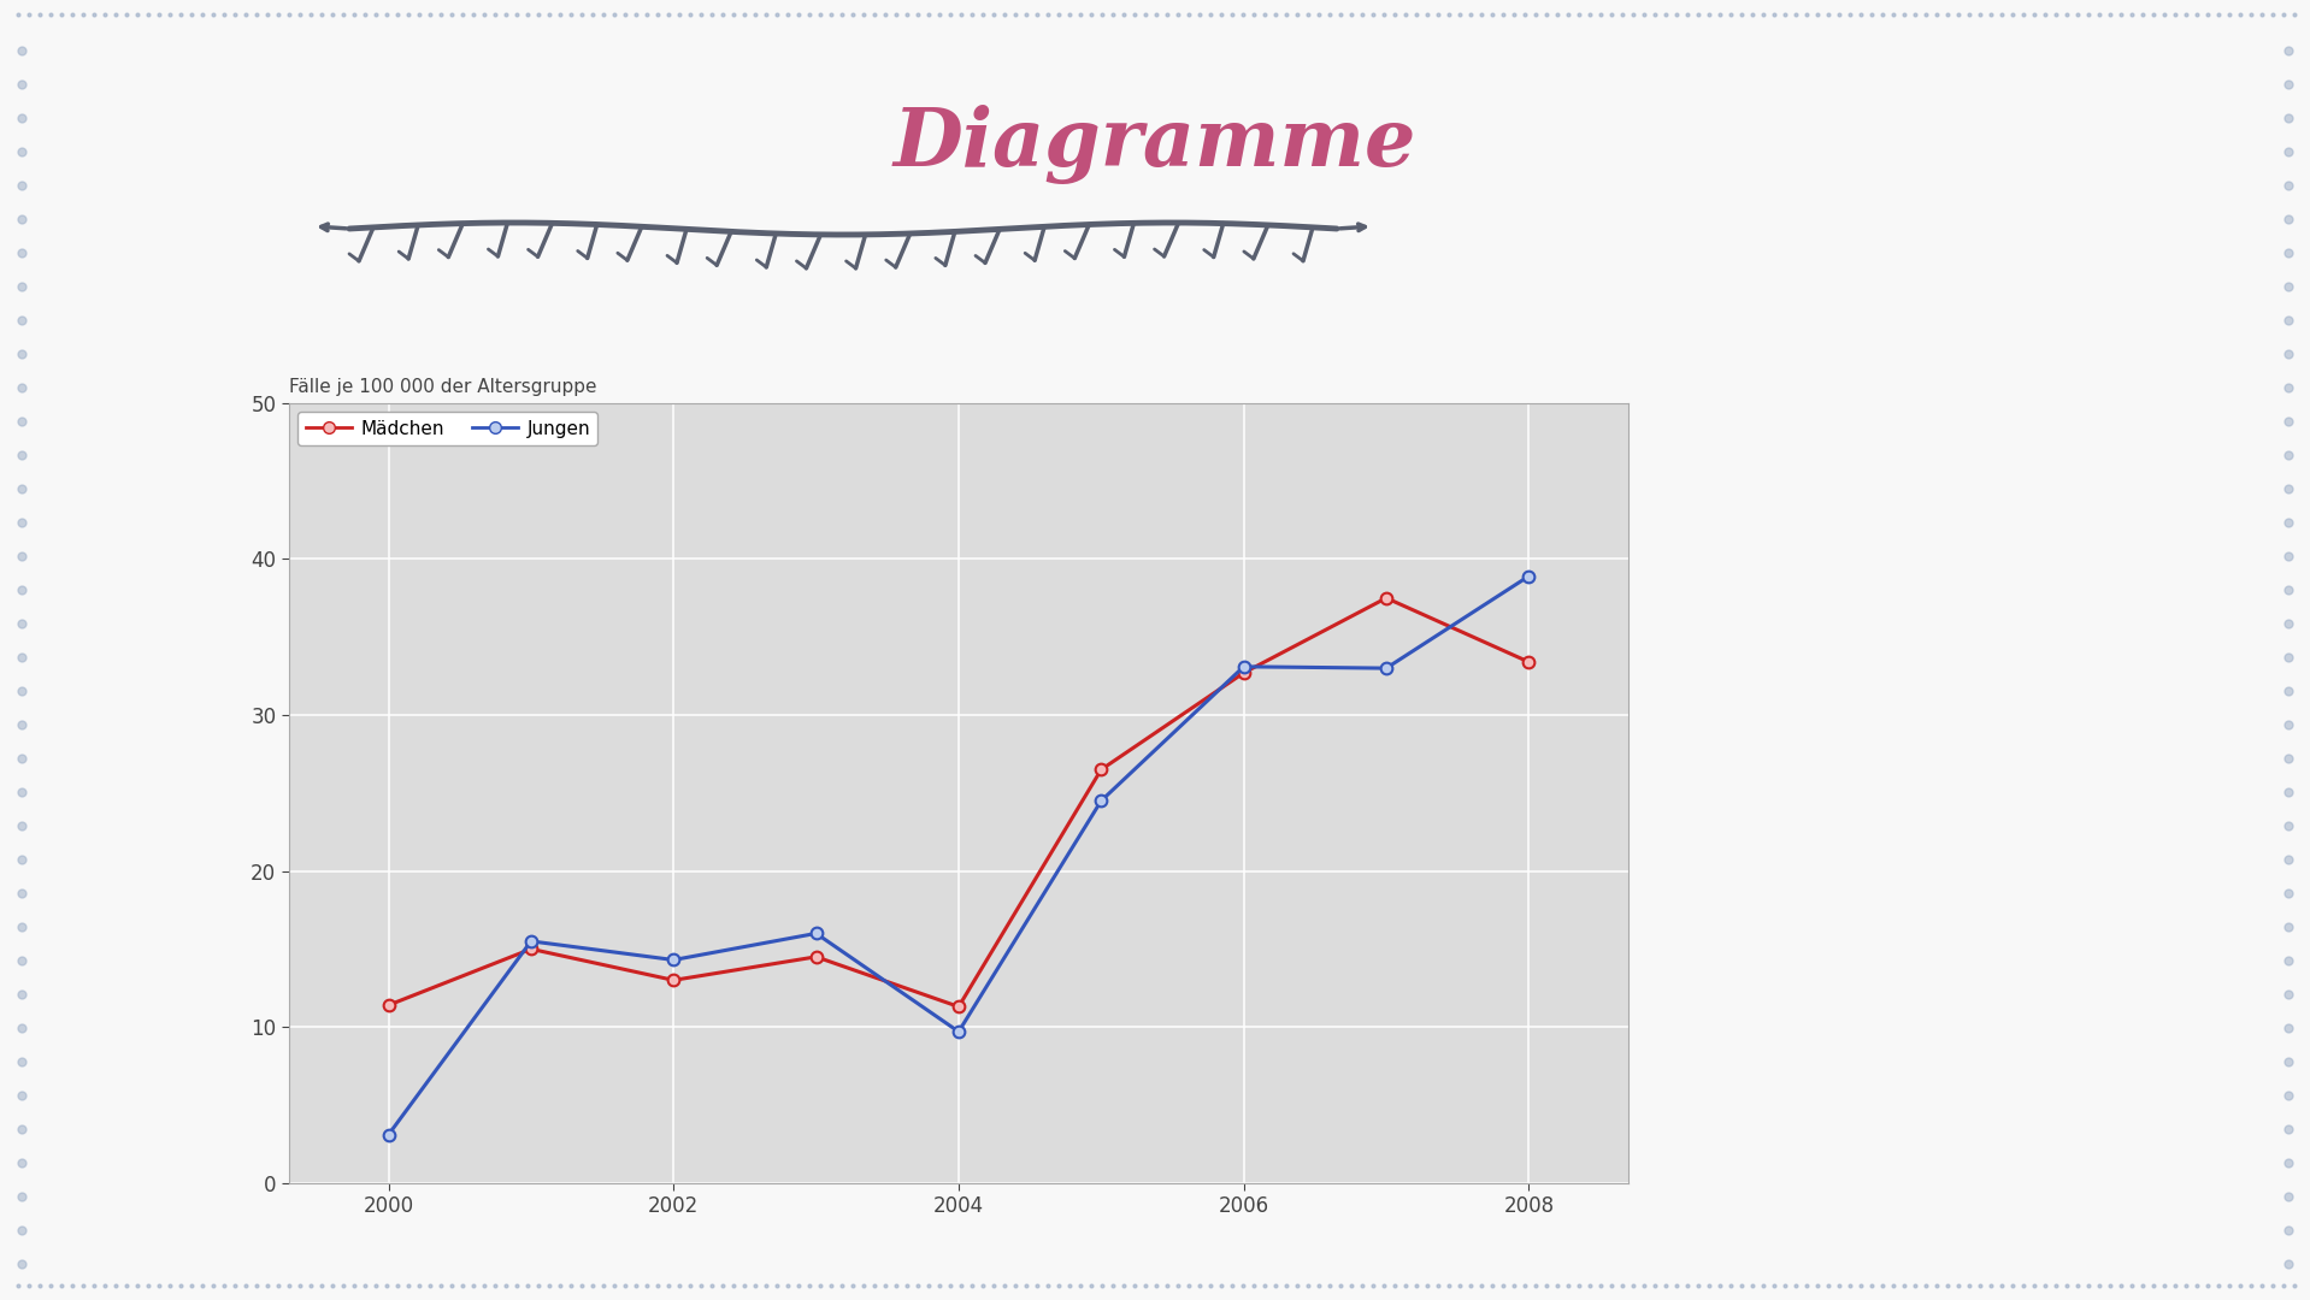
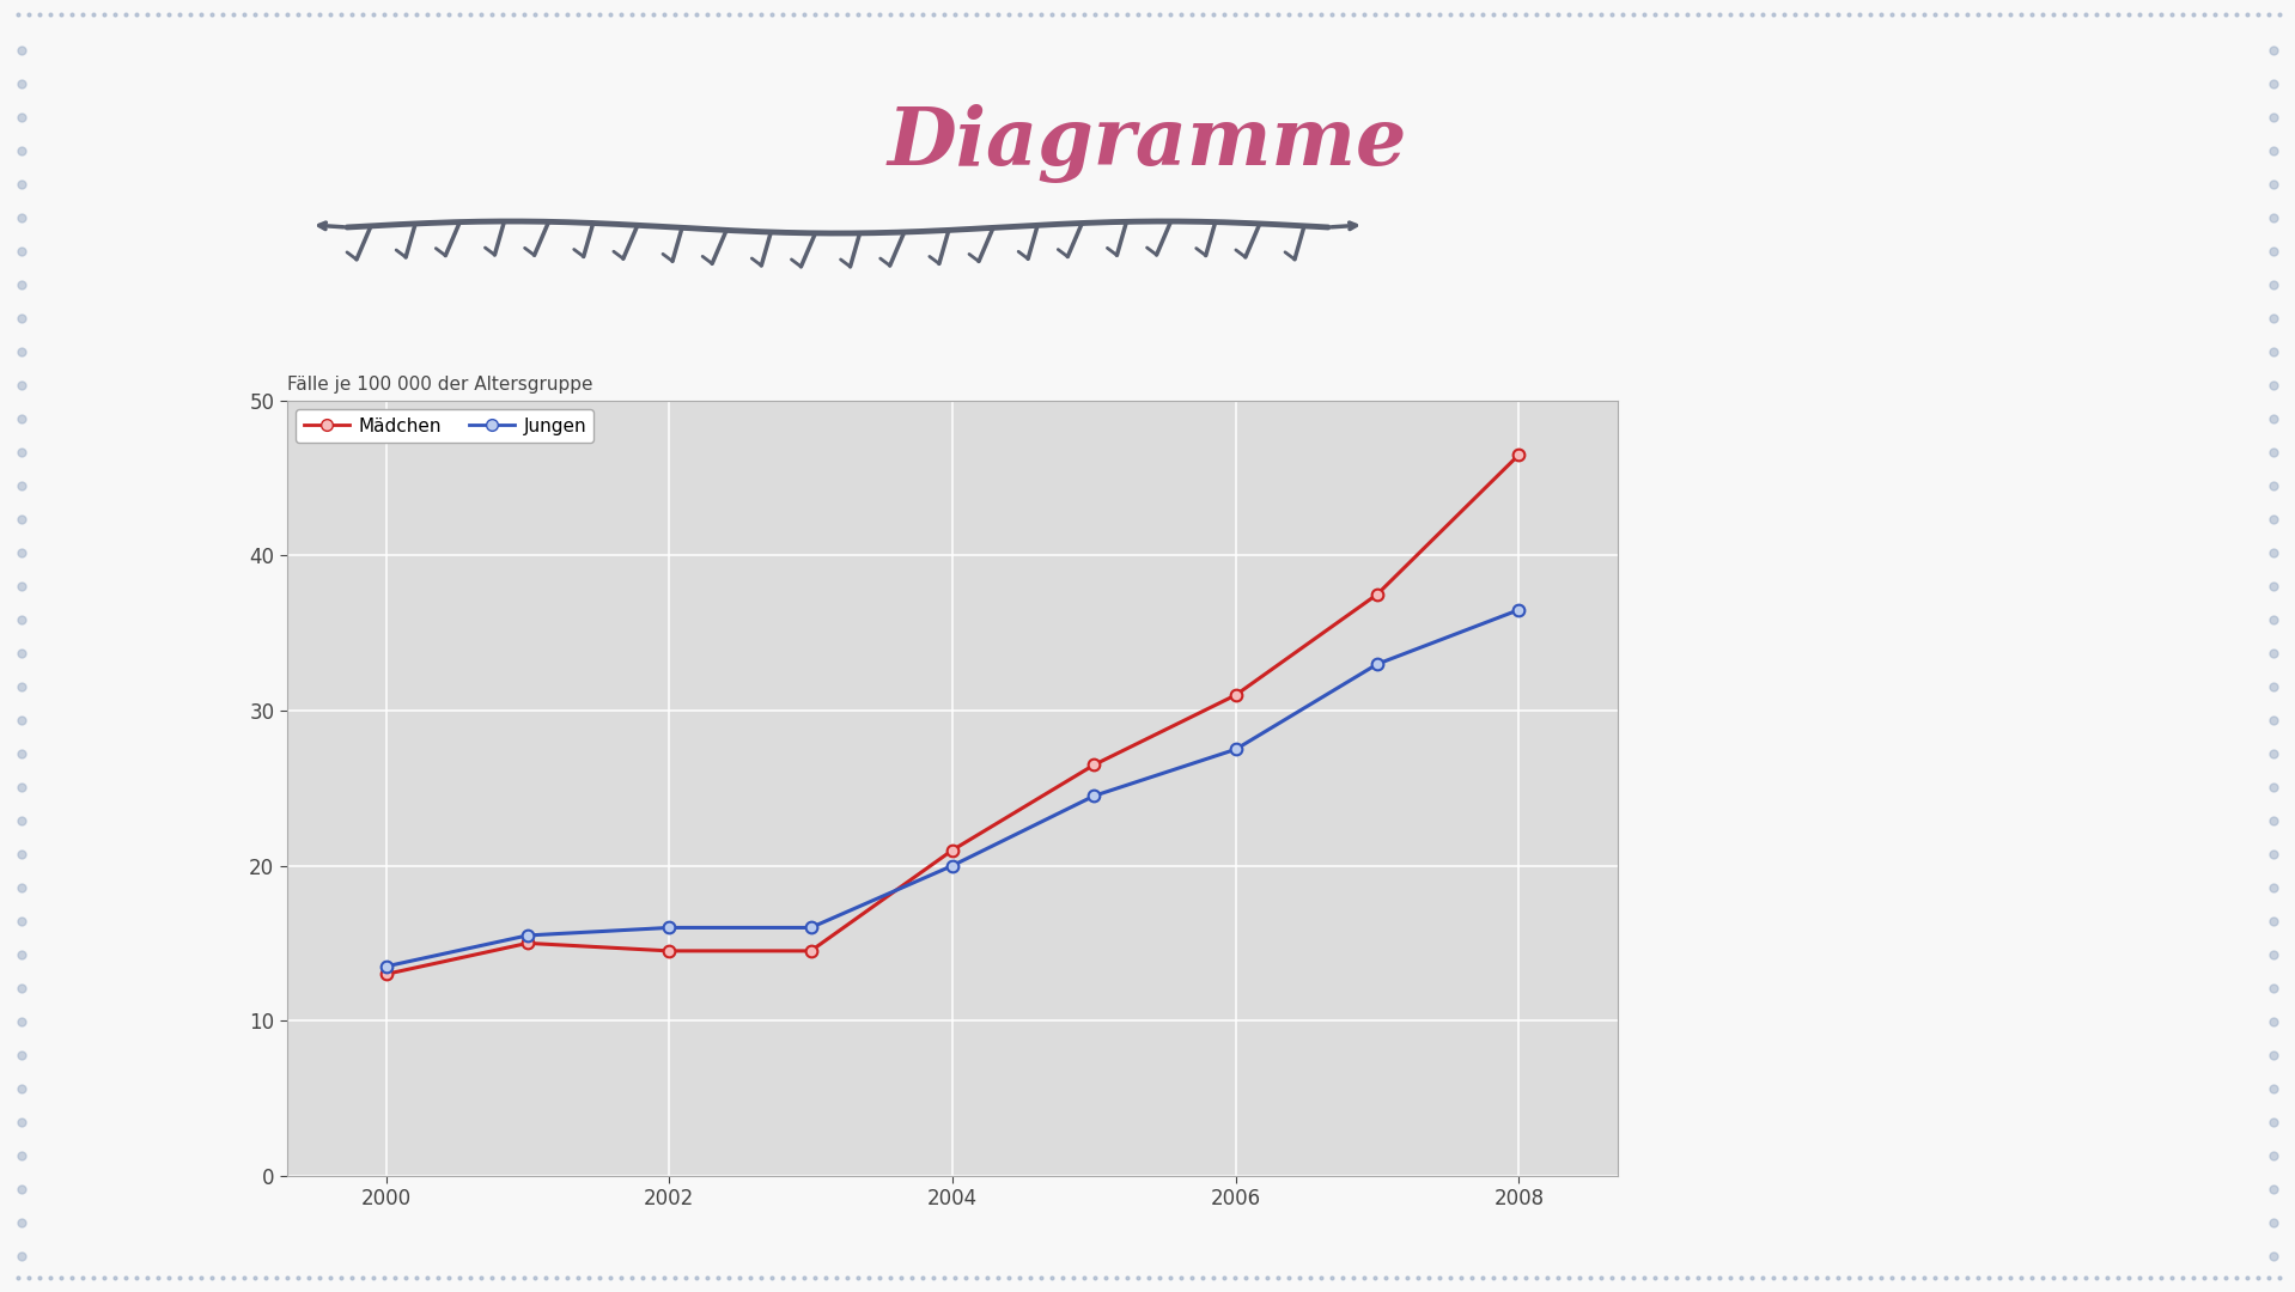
Fälle je 100 000 der Altersgruppe/Mädchen/2000: 11.4 -> 13.0
Fälle je 100 000 der Altersgruppe/Jungen/2000: 3.1 -> 13.5
Fälle je 100 000 der Altersgruppe/Mädchen/2002: 13.0 -> 14.5
Fälle je 100 000 der Altersgruppe/Jungen/2002: 14.3 -> 16.0
Fälle je 100 000 der Altersgruppe/Mädchen/2004: 11.3 -> 21.0
Fälle je 100 000 der Altersgruppe/Jungen/2004: 9.7 -> 20.0
Fälle je 100 000 der Altersgruppe/Mädchen/2006: 32.7 -> 31.0
Fälle je 100 000 der Altersgruppe/Jungen/2006: 33.1 -> 27.5
Fälle je 100 000 der Altersgruppe/Mädchen/2008: 33.4 -> 46.5
Fälle je 100 000 der Altersgruppe/Jungen/2008: 38.9 -> 36.5
